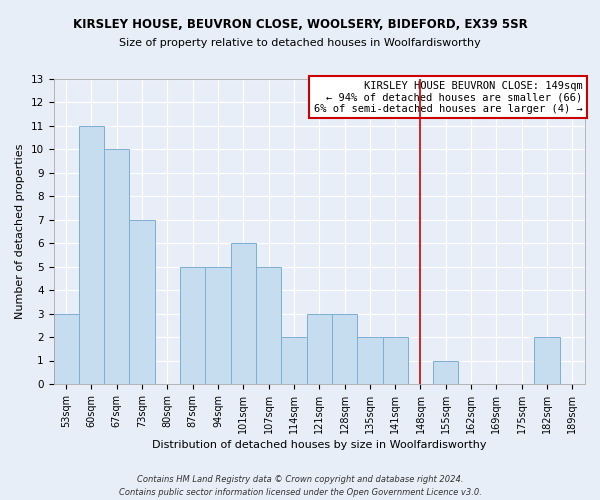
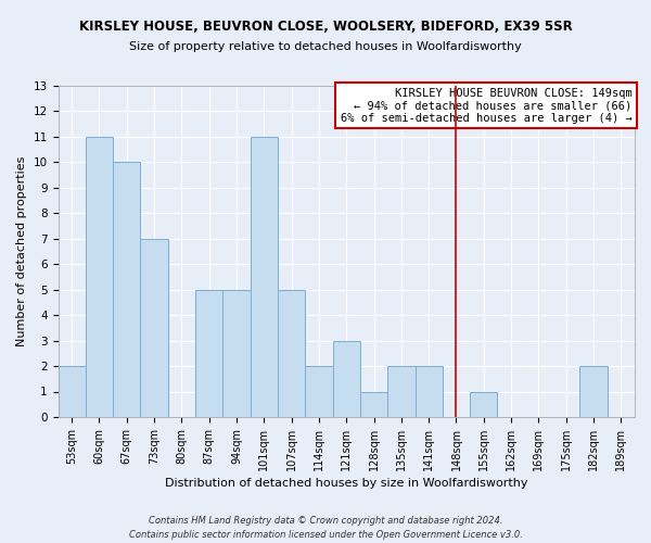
53sqm: 3 -> 2
101sqm: 6 -> 11
128sqm: 3 -> 1
